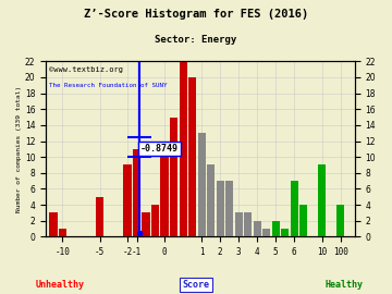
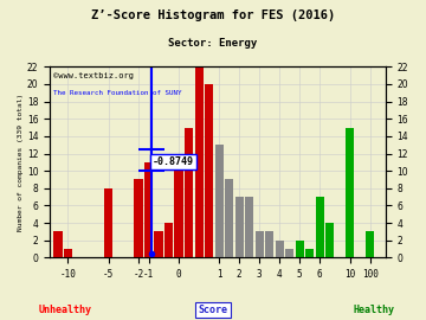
-5: 5 -> 8
10: 9 -> 15
100: 4 -> 3
